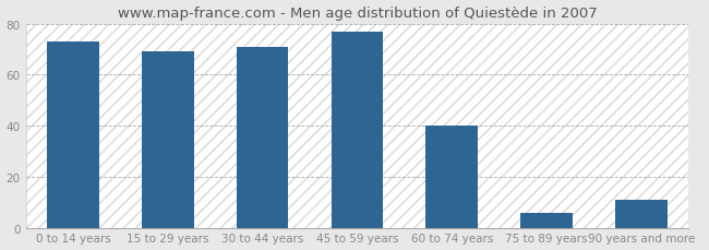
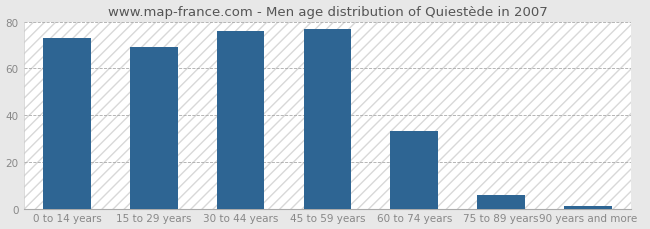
30 to 44 years: 71 -> 76
60 to 74 years: 40 -> 33
90 years and more: 11 -> 1
